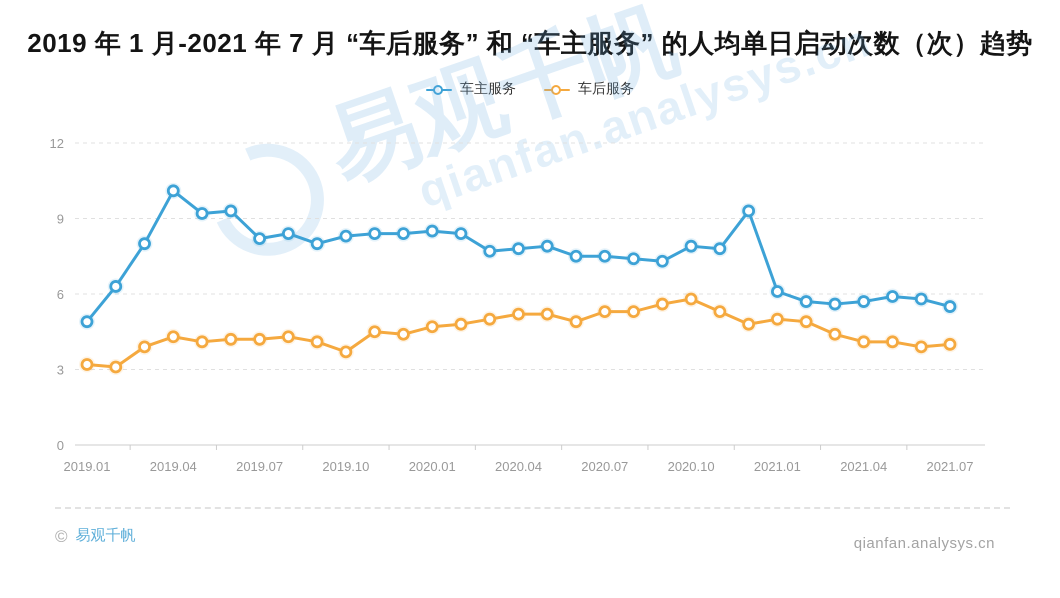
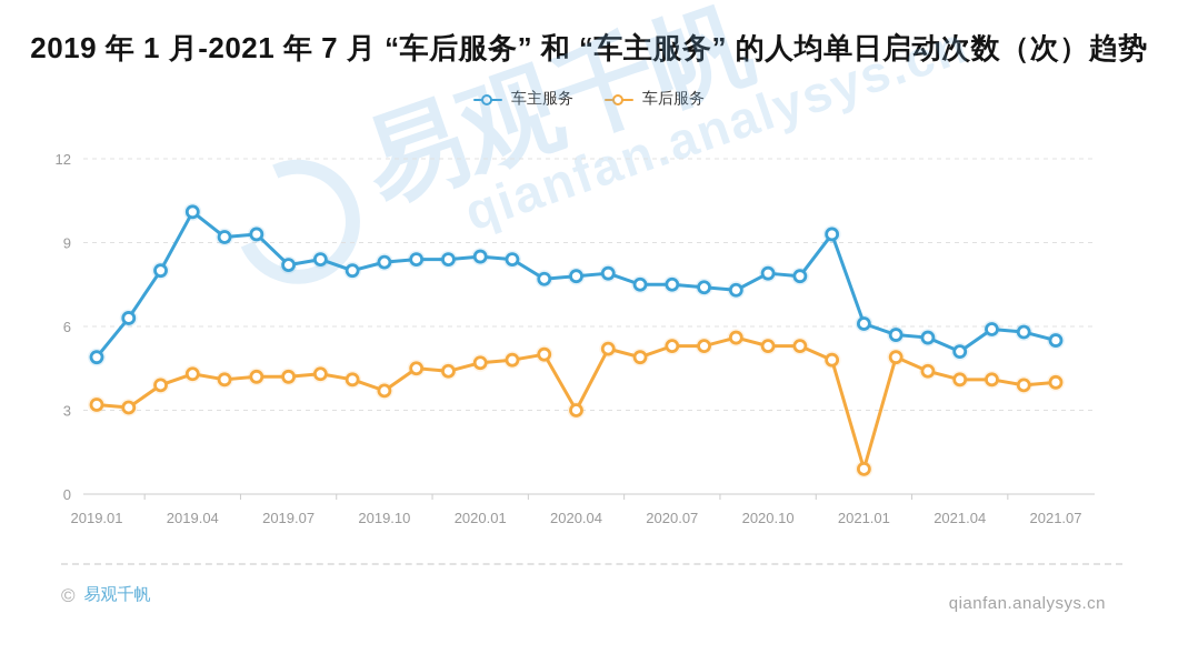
车后服务/2020.04: 5.2 -> 3.0
车后服务/2020.10: 5.8 -> 5.3
车后服务/2021.01: 5.0 -> 0.9
车主服务/2021.04: 5.7 -> 5.1
